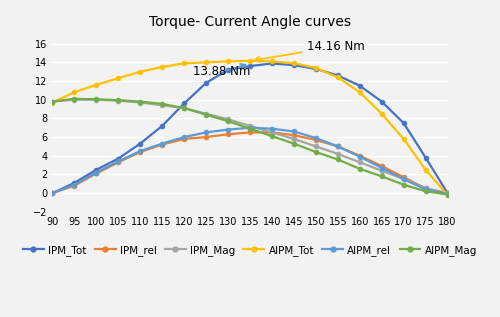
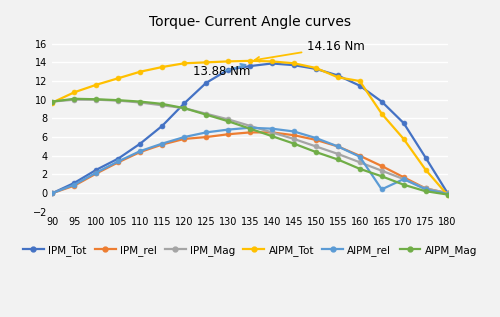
AIPM_Tot/160: 10.8 -> 12.0
AIPM_rel/165: 2.7 -> 0.4
